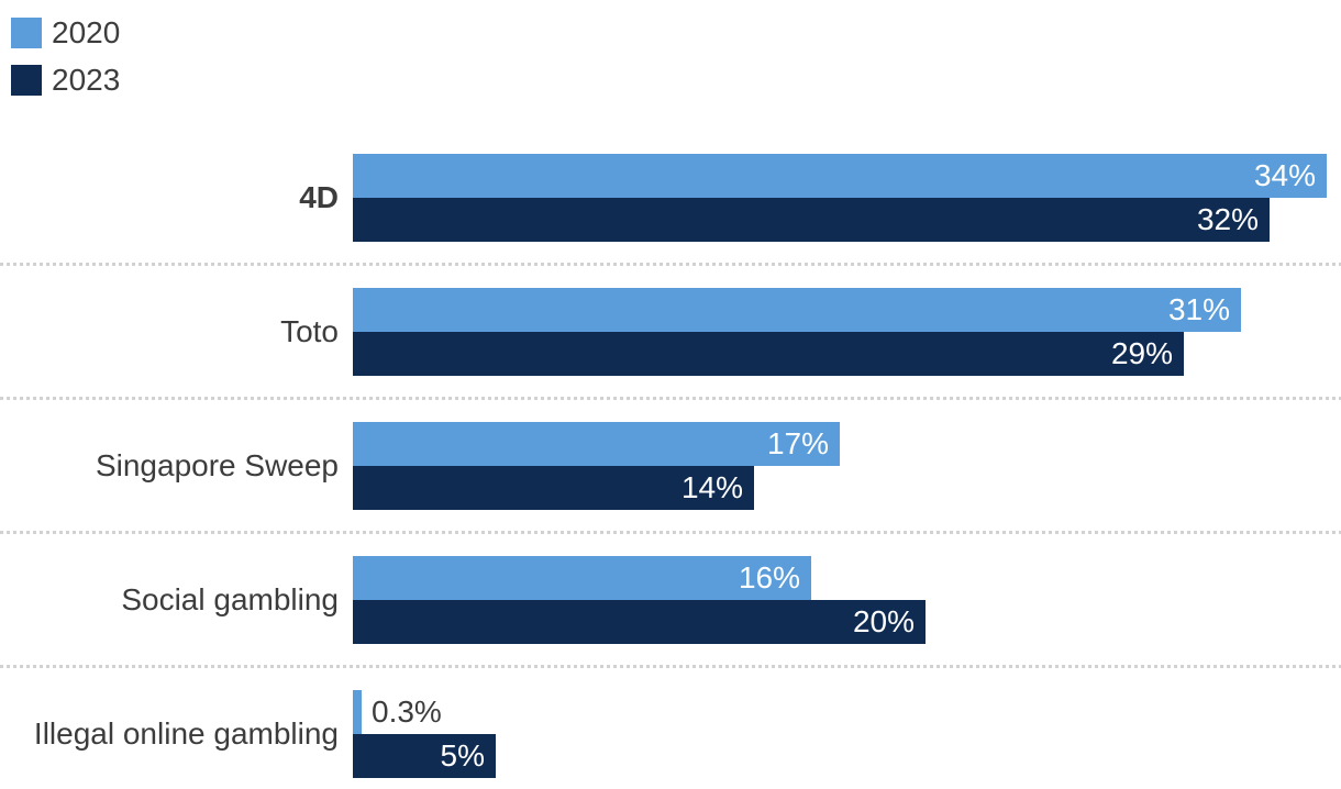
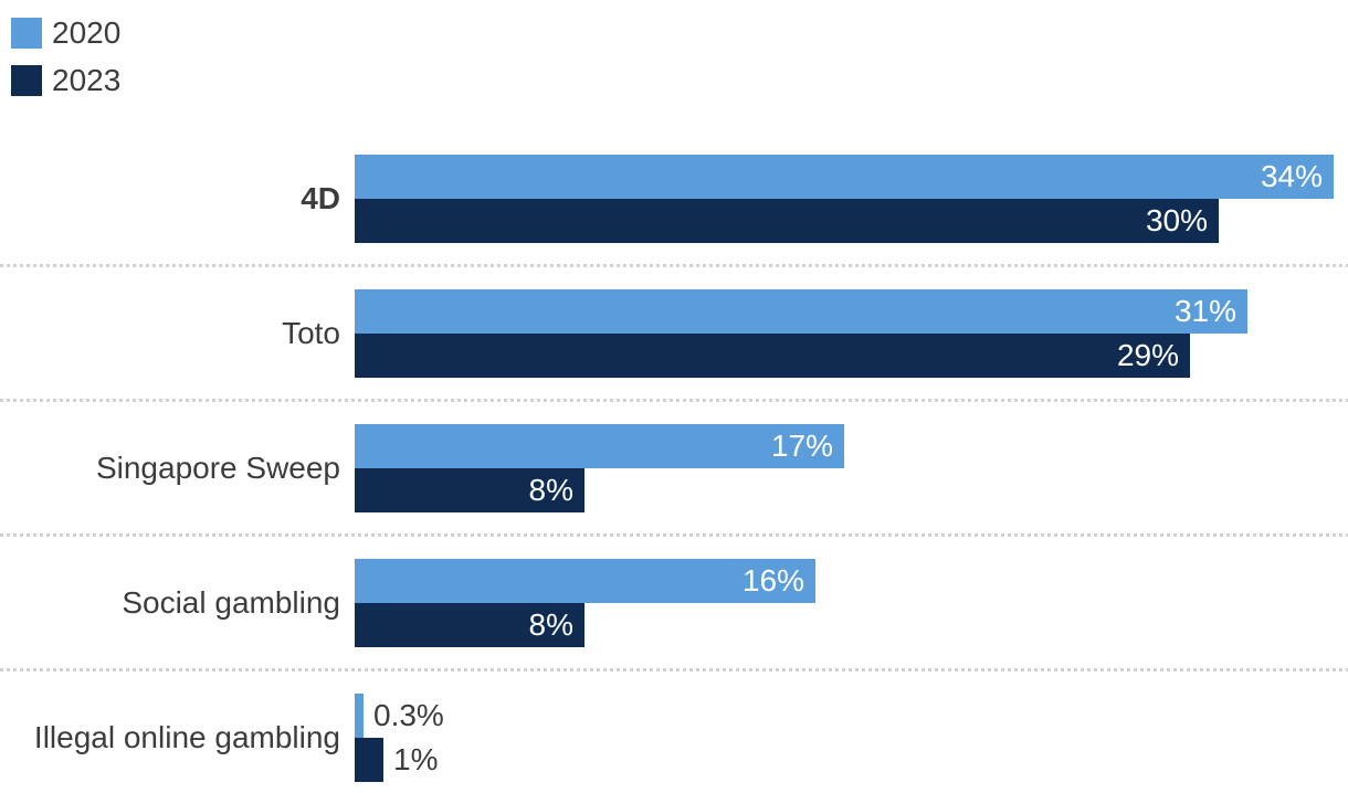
2023/4D: 32% -> 30%
2023/Singapore Sweep: 14% -> 8%
2023/Social gambling: 20% -> 8%
2023/Illegal online gambling: 5% -> 1%
